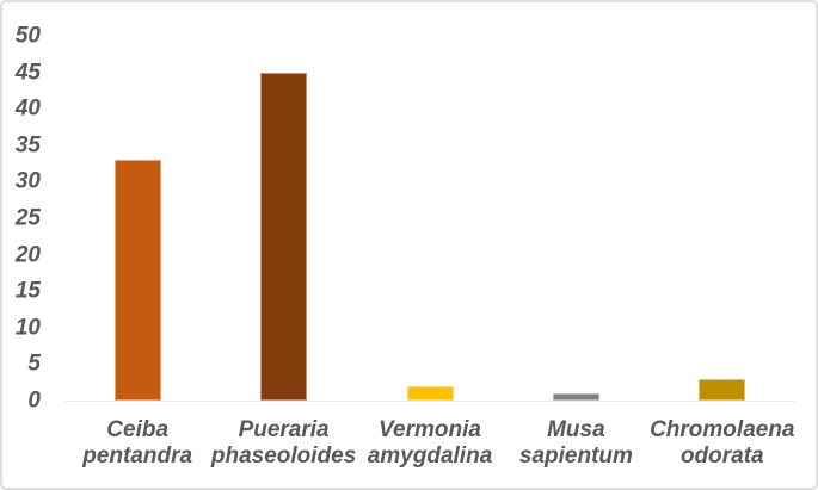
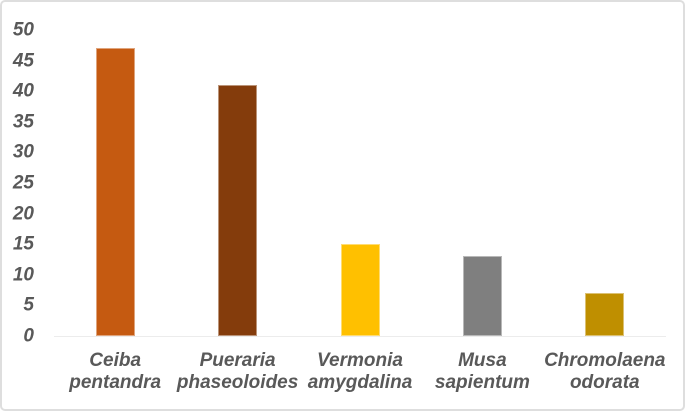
Ceiba pentandra: 33 -> 47
Pueraria phaseoloides: 45 -> 41
Vermonia amygdalina: 2 -> 15
Musa sapientum: 1 -> 13
Chromolaena odorata: 3 -> 7
